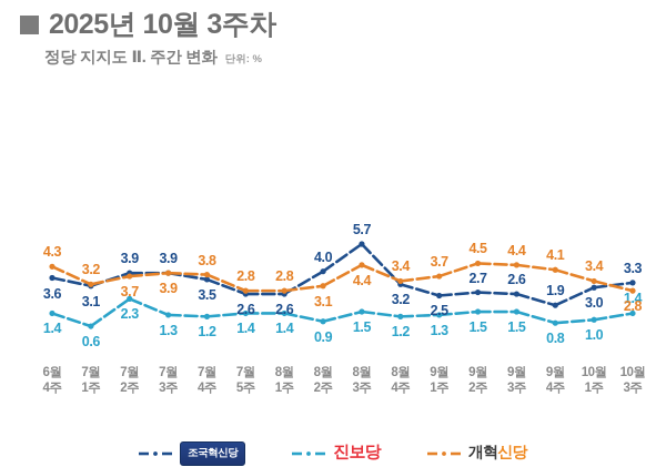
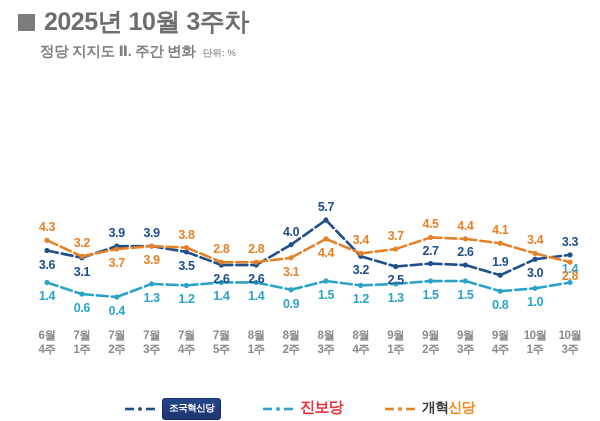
진보당/7월 2주: 2.3 -> 0.4
